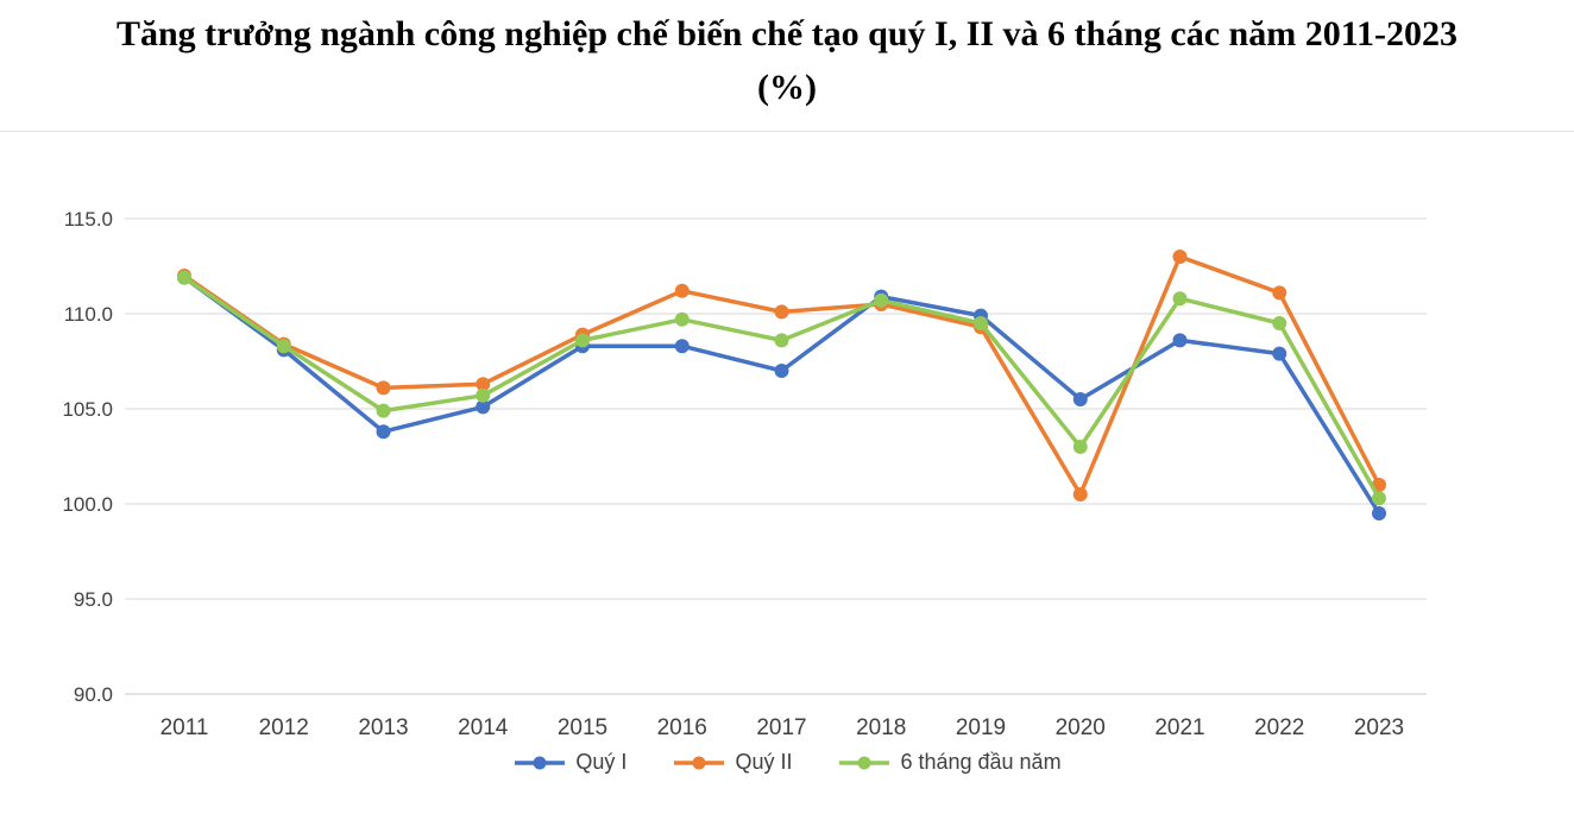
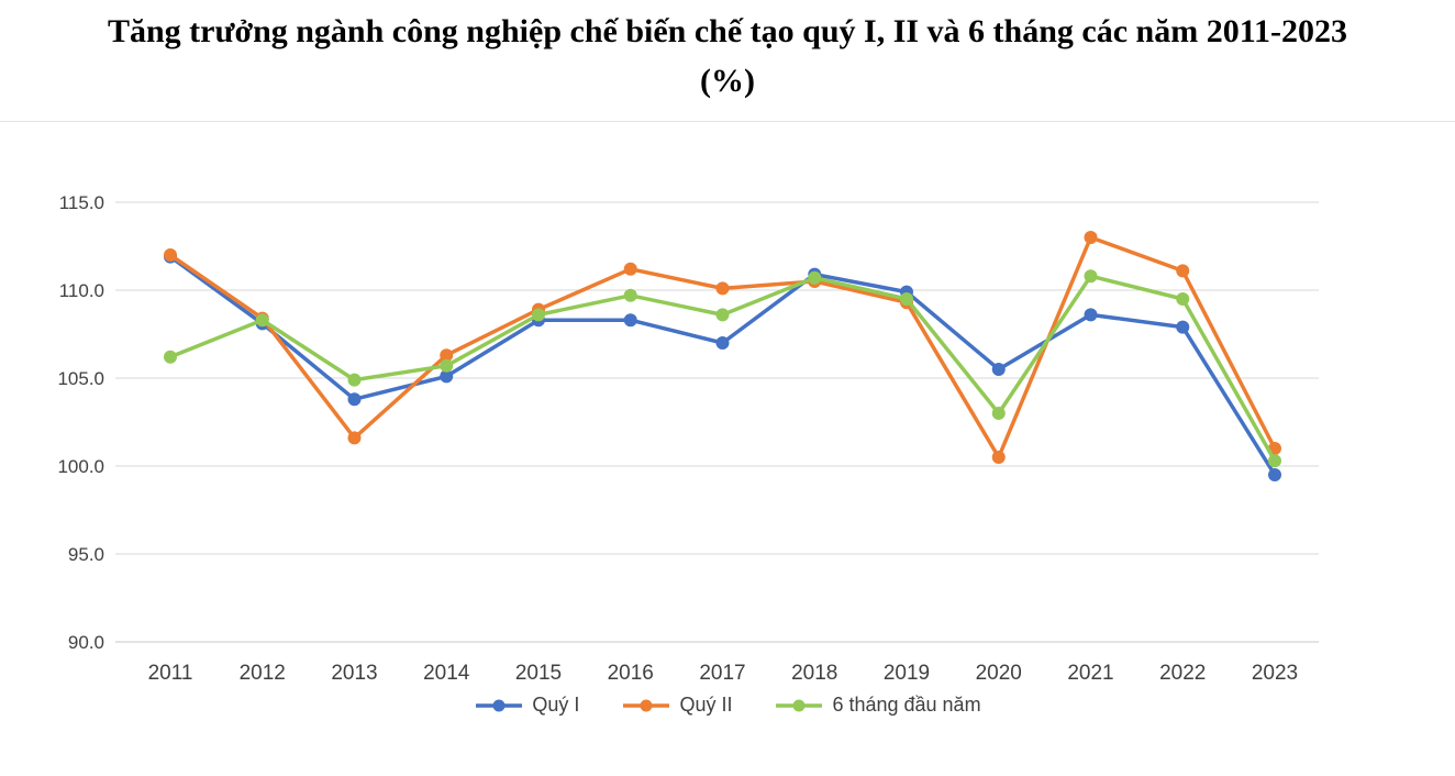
6 tháng đầu năm/2011: 111.9 -> 106.2
Quý II/2013: 106.1 -> 101.6
